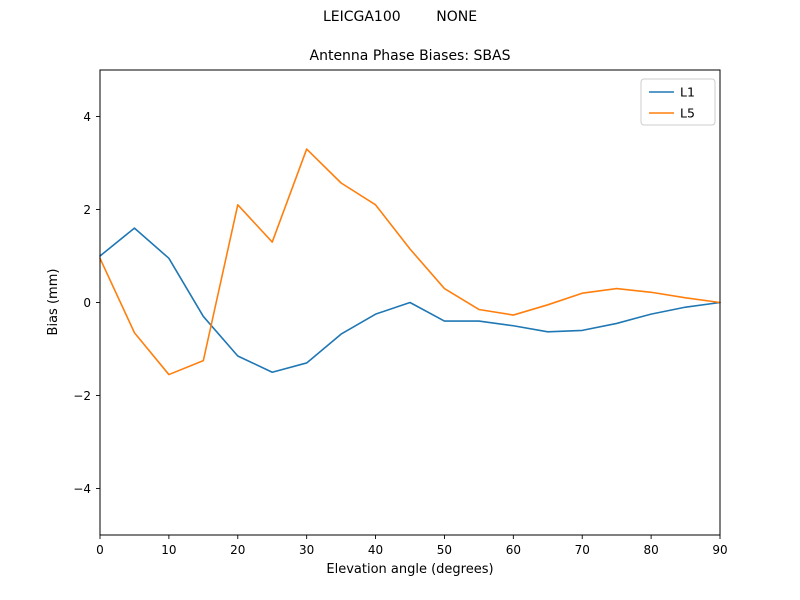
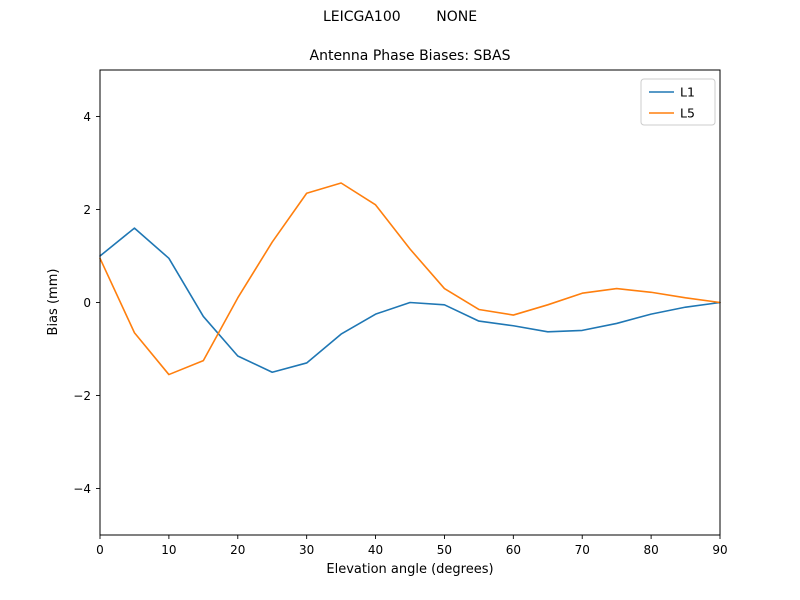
L5/20: 2.1 -> 0.1
L5/30: 3.3 -> 2.4
L1/50: -0.4 -> -0.1
